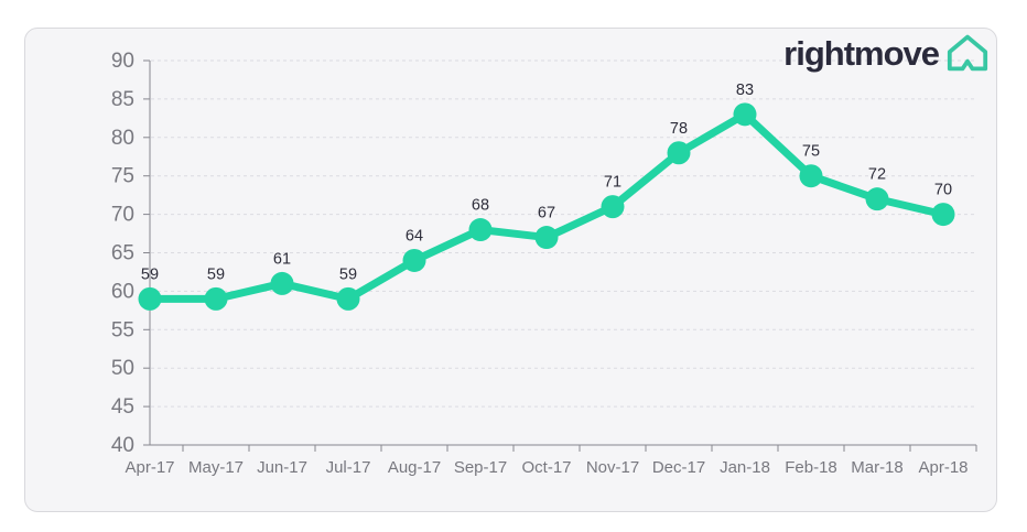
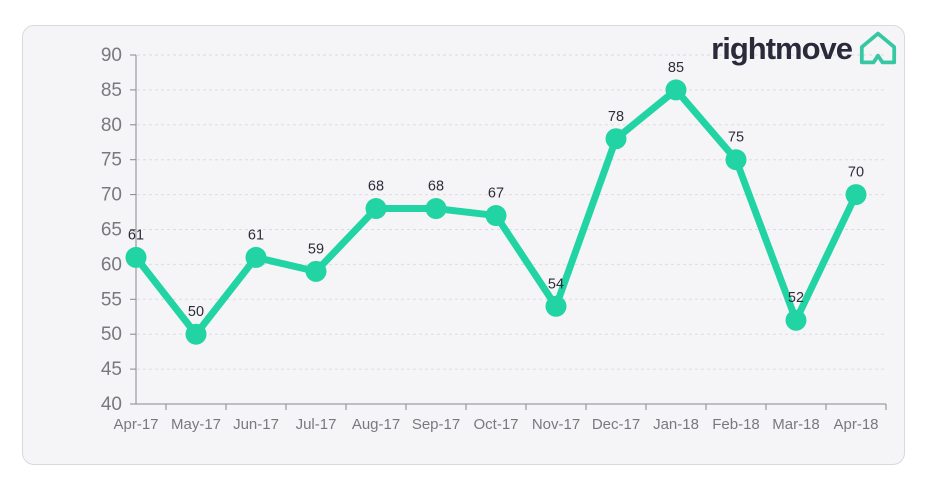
Apr-17: 59 -> 61
May-17: 59 -> 50
Aug-17: 64 -> 68
Nov-17: 71 -> 54
Jan-18: 83 -> 85
Mar-18: 72 -> 52
